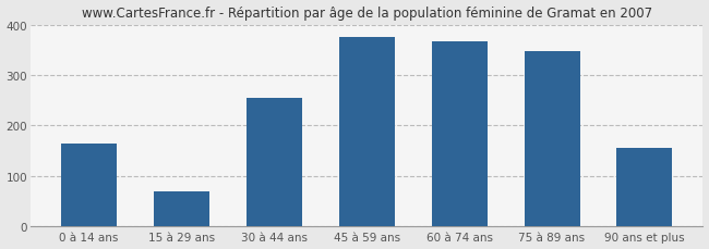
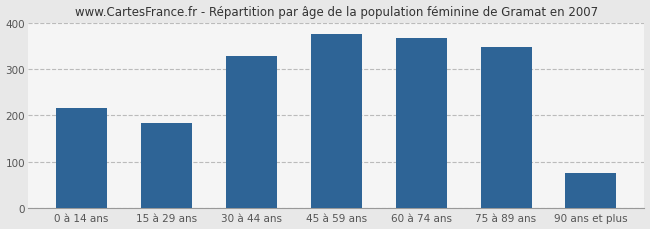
0 à 14 ans: 165 -> 215
15 à 29 ans: 70 -> 184
30 à 44 ans: 255 -> 328
90 ans et plus: 155 -> 75
